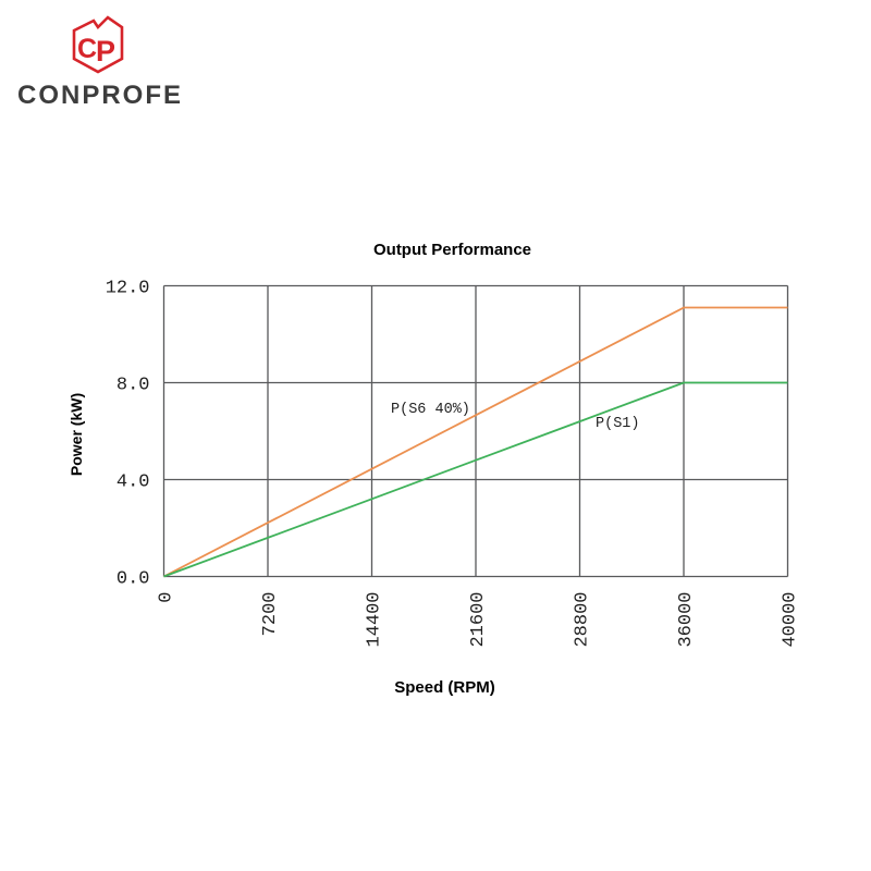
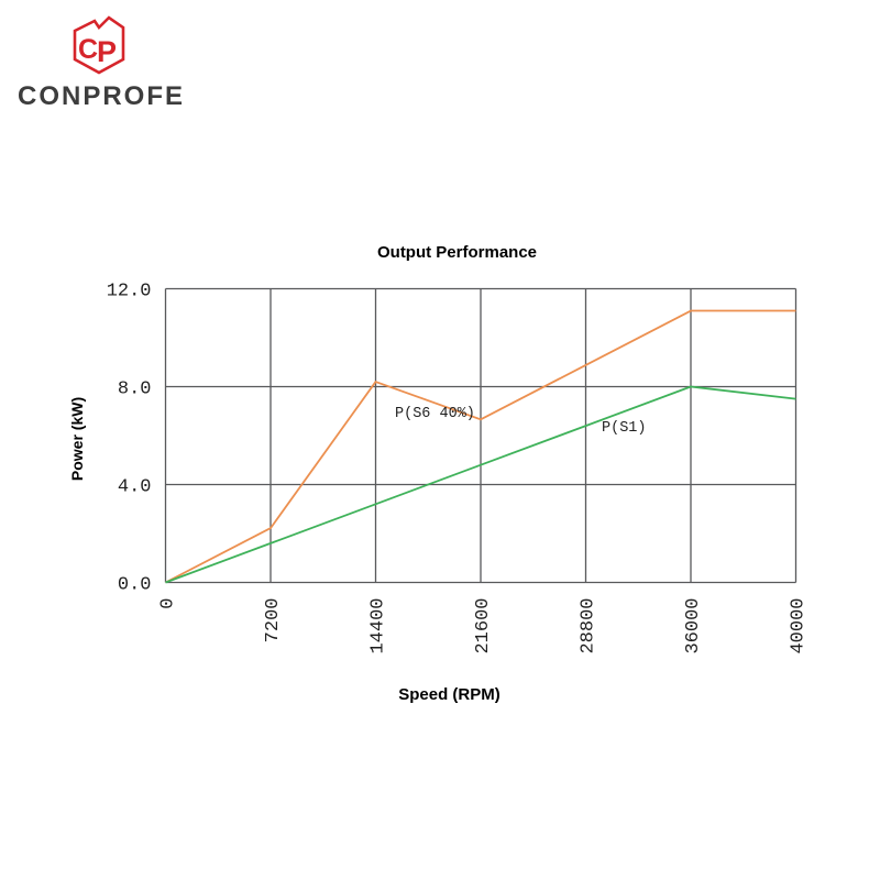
P(S6 40%)/14400: 4.4 -> 8.2
P(S1)/40000: 8.0 -> 7.5
